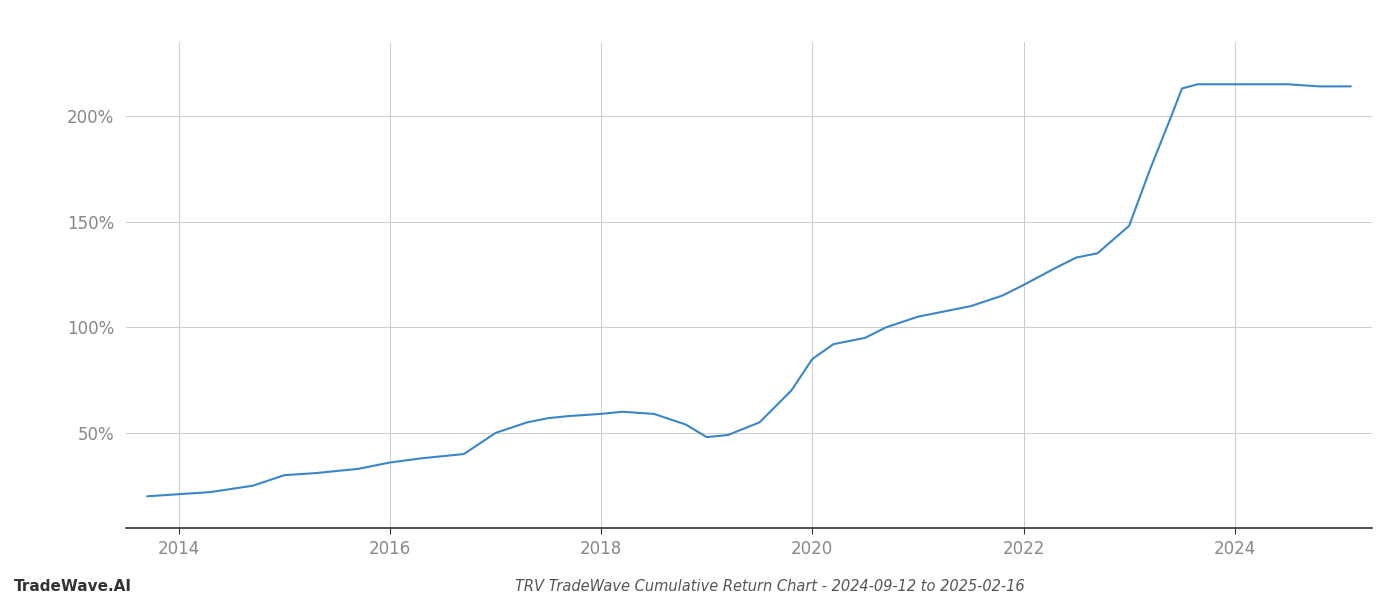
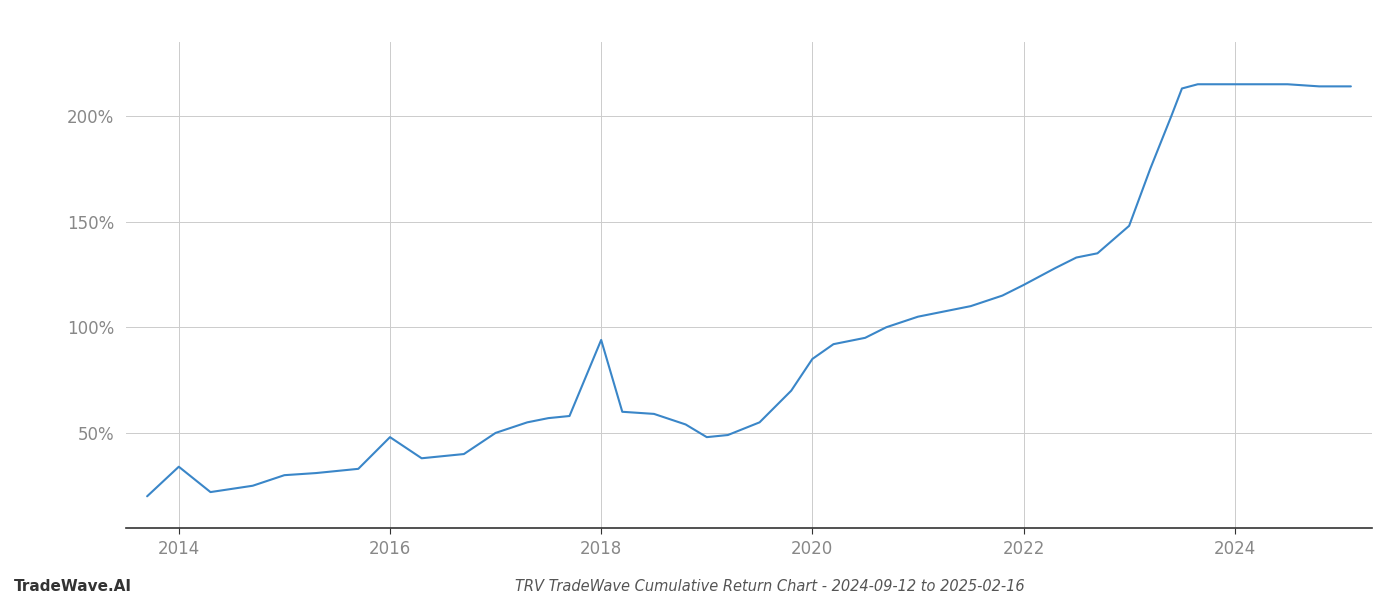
2014: 21% -> 34%
2016: 36% -> 48%
2018: 59% -> 94%
